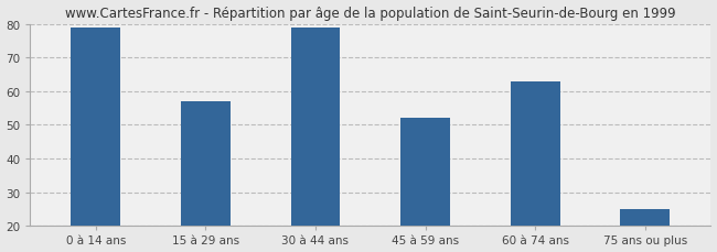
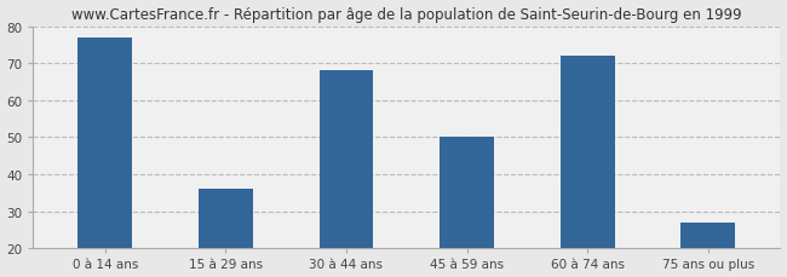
0 à 14 ans: 79 -> 77
15 à 29 ans: 57 -> 36
30 à 44 ans: 79 -> 68
45 à 59 ans: 52 -> 50
60 à 74 ans: 63 -> 72
75 ans ou plus: 25 -> 27
